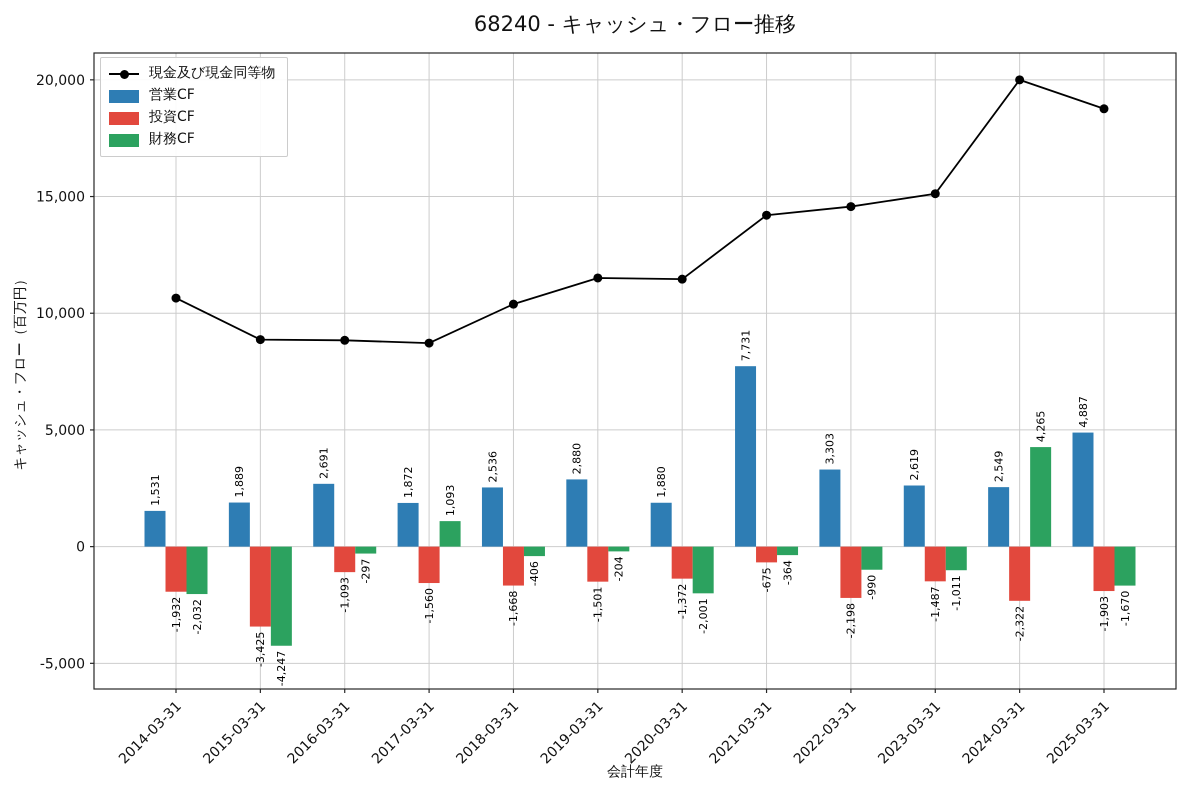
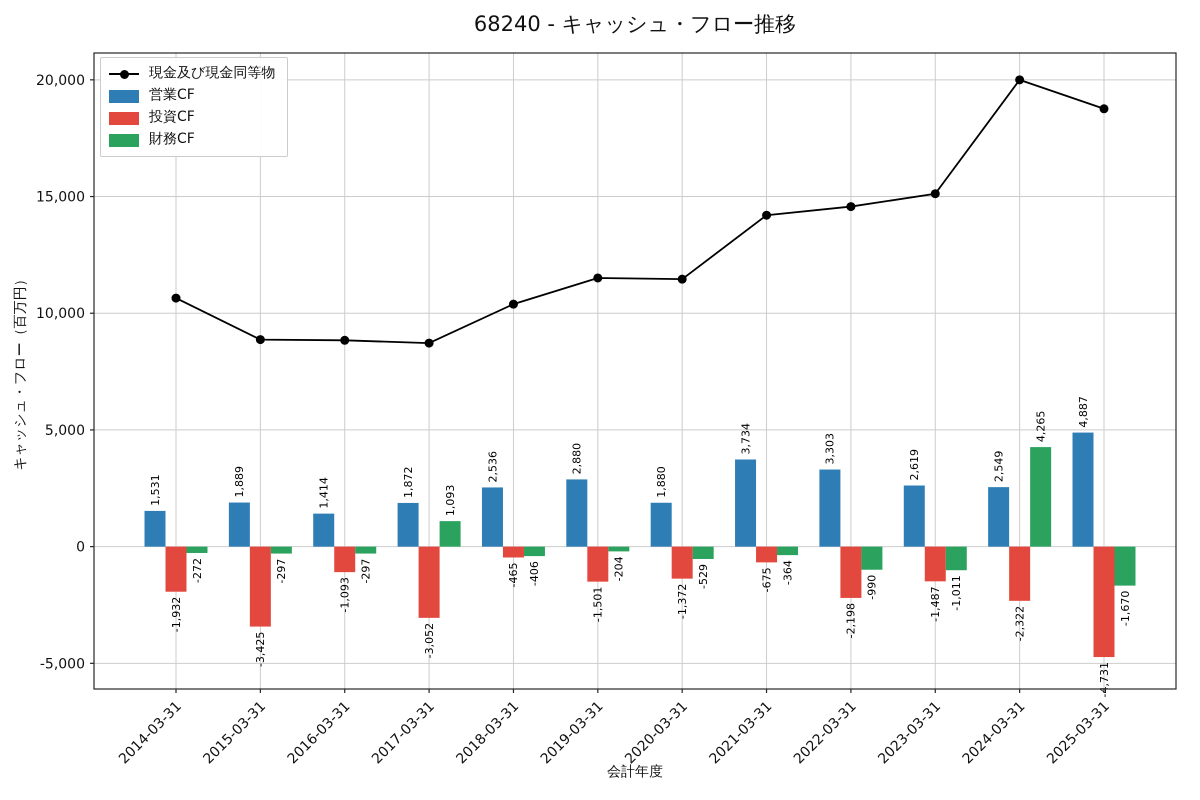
財務CF/2014-03-31: -2,032 -> -272
財務CF/2015-03-31: -4,247 -> -297
営業CF/2016-03-31: 2,691 -> 1,414
投資CF/2017-03-31: -1,560 -> -3,052
投資CF/2018-03-31: -1,668 -> -465
財務CF/2020-03-31: -2,001 -> -529
営業CF/2021-03-31: 7,731 -> 3,734
投資CF/2025-03-31: -1,903 -> -4,731
